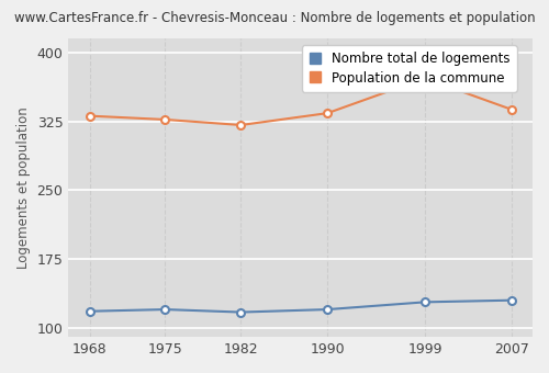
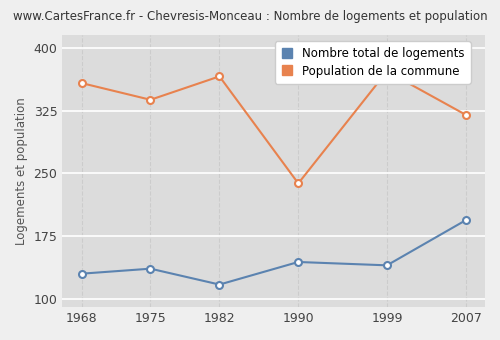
Nombre total de logements/1968: 118 -> 130
Population de la commune/1968: 331 -> 358
Nombre total de logements/1975: 120 -> 136
Population de la commune/1975: 327 -> 338
Population de la commune/1982: 321 -> 366
Nombre total de logements/1990: 120 -> 144
Population de la commune/1990: 334 -> 238
Nombre total de logements/1999: 128 -> 140
Nombre total de logements/2007: 130 -> 194
Population de la commune/2007: 338 -> 320
